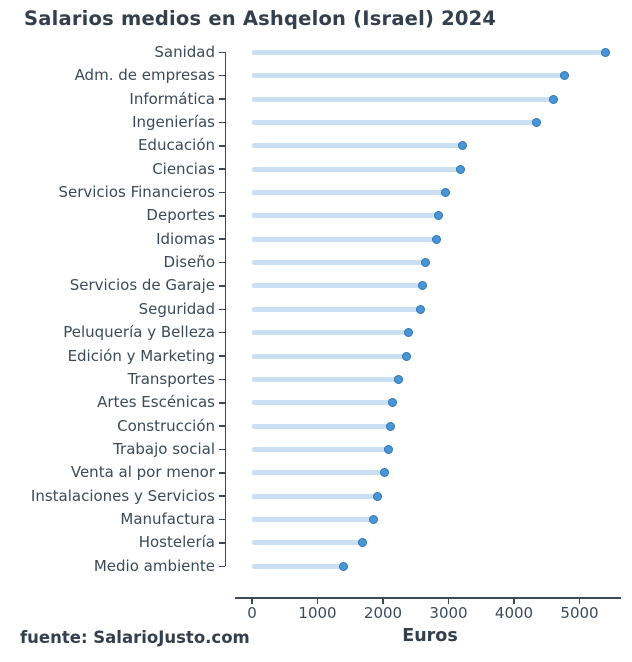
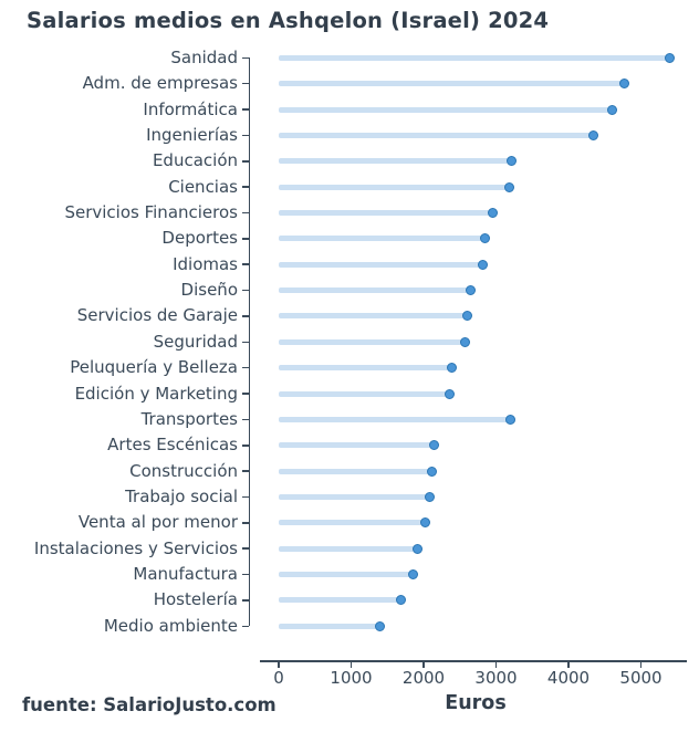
Transportes: 2200 -> 3200
